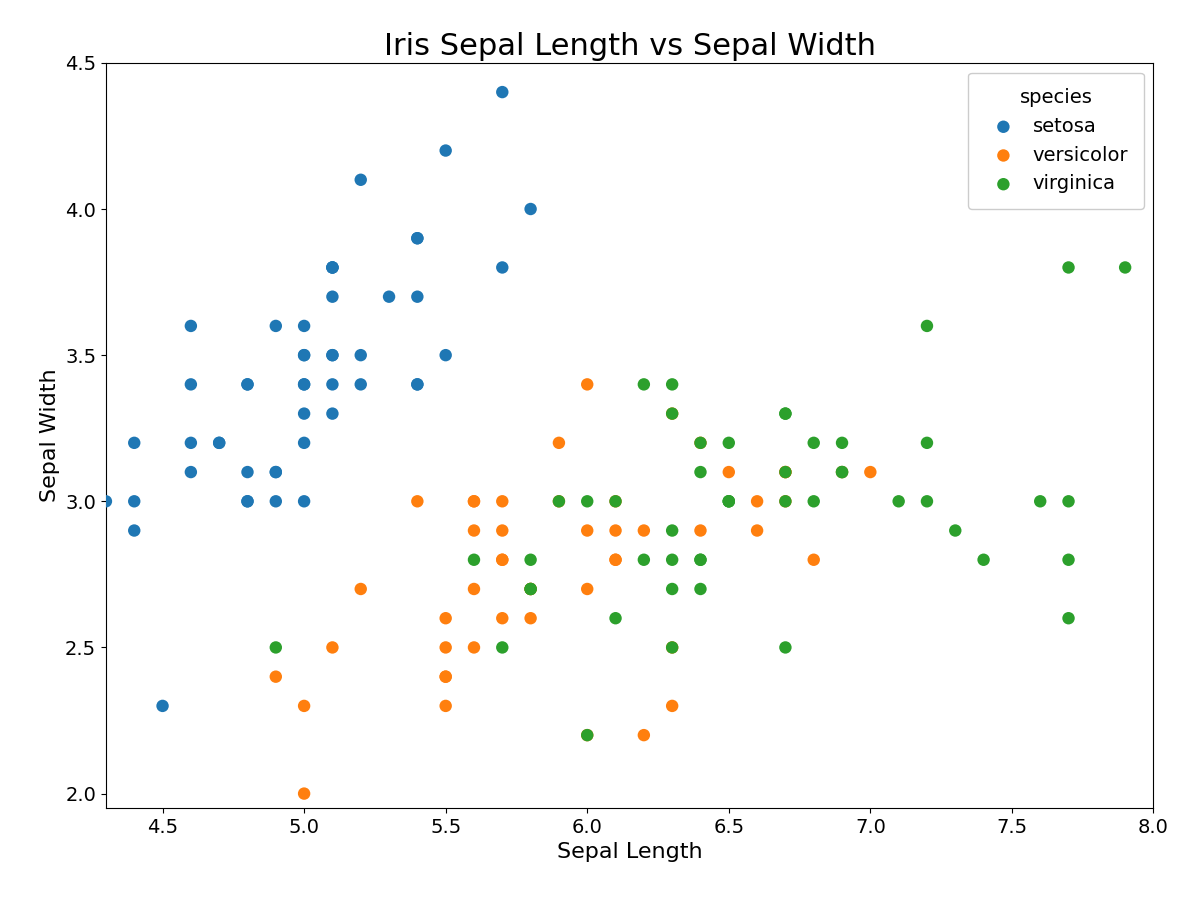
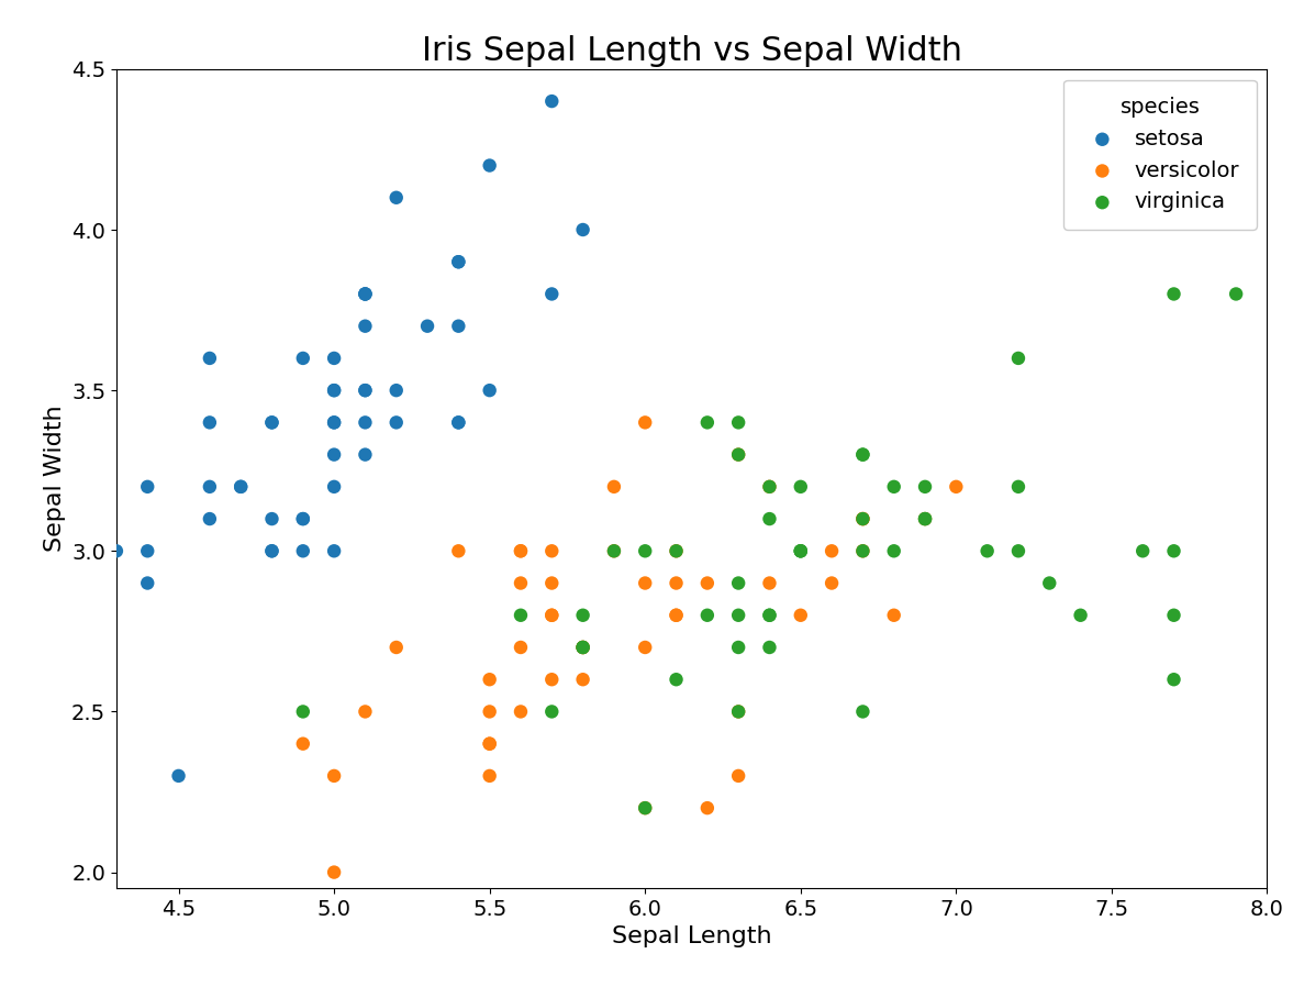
versicolor/6.5: 3.1 -> 2.8
versicolor/7.0: 3.1 -> 3.2
